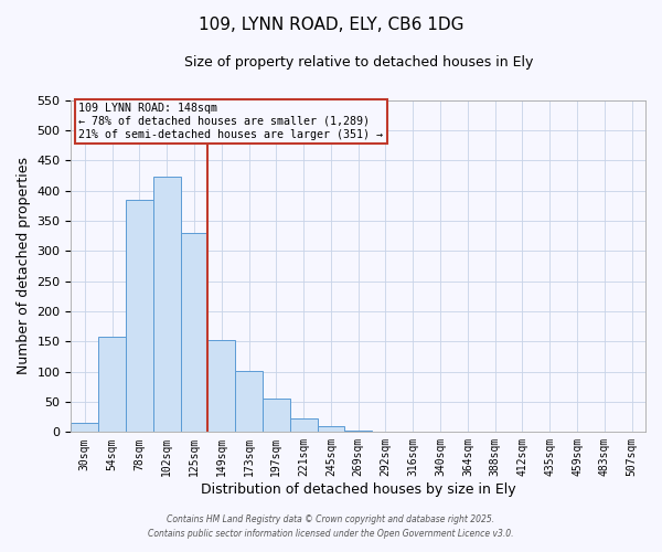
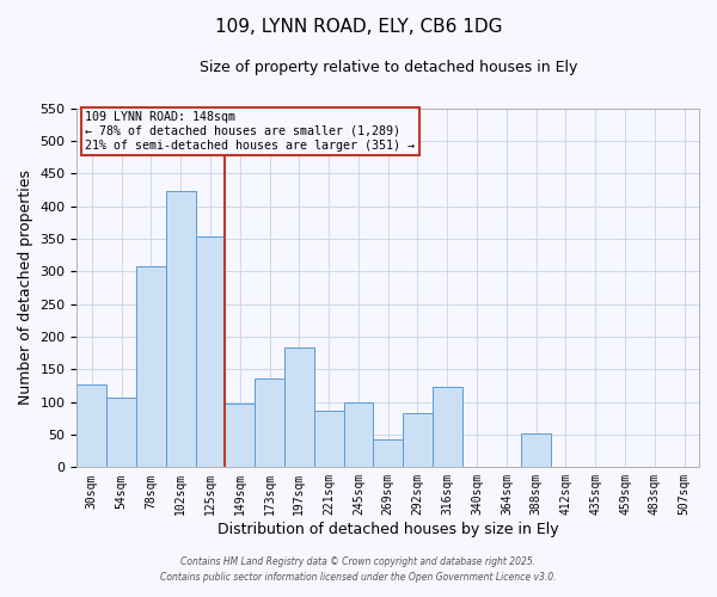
30sqm: 15 -> 126
54sqm: 157 -> 106
78sqm: 385 -> 308
125sqm: 330 -> 354
149sqm: 153 -> 98
173sqm: 102 -> 136
197sqm: 55 -> 184
221sqm: 22 -> 86
245sqm: 10 -> 100
269sqm: 3 -> 42
292sqm: 1 -> 82
316sqm: 1 -> 124
388sqm: 1 -> 52
